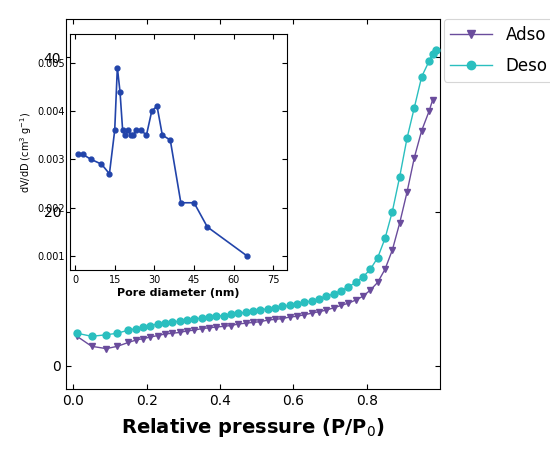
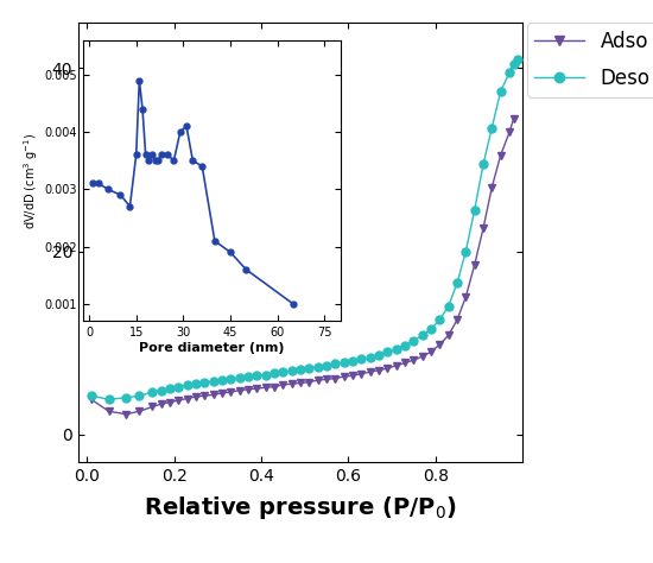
45: 0.0021 -> 0.0019
